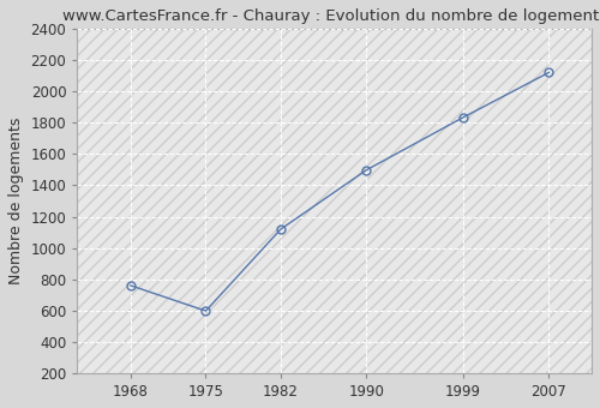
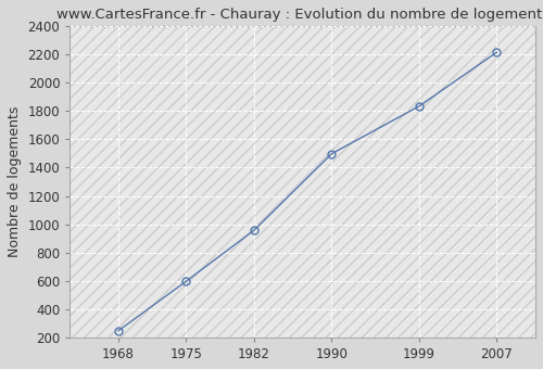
1968: 760 -> 250
1982: 1120 -> 960
2007: 2120 -> 2210
